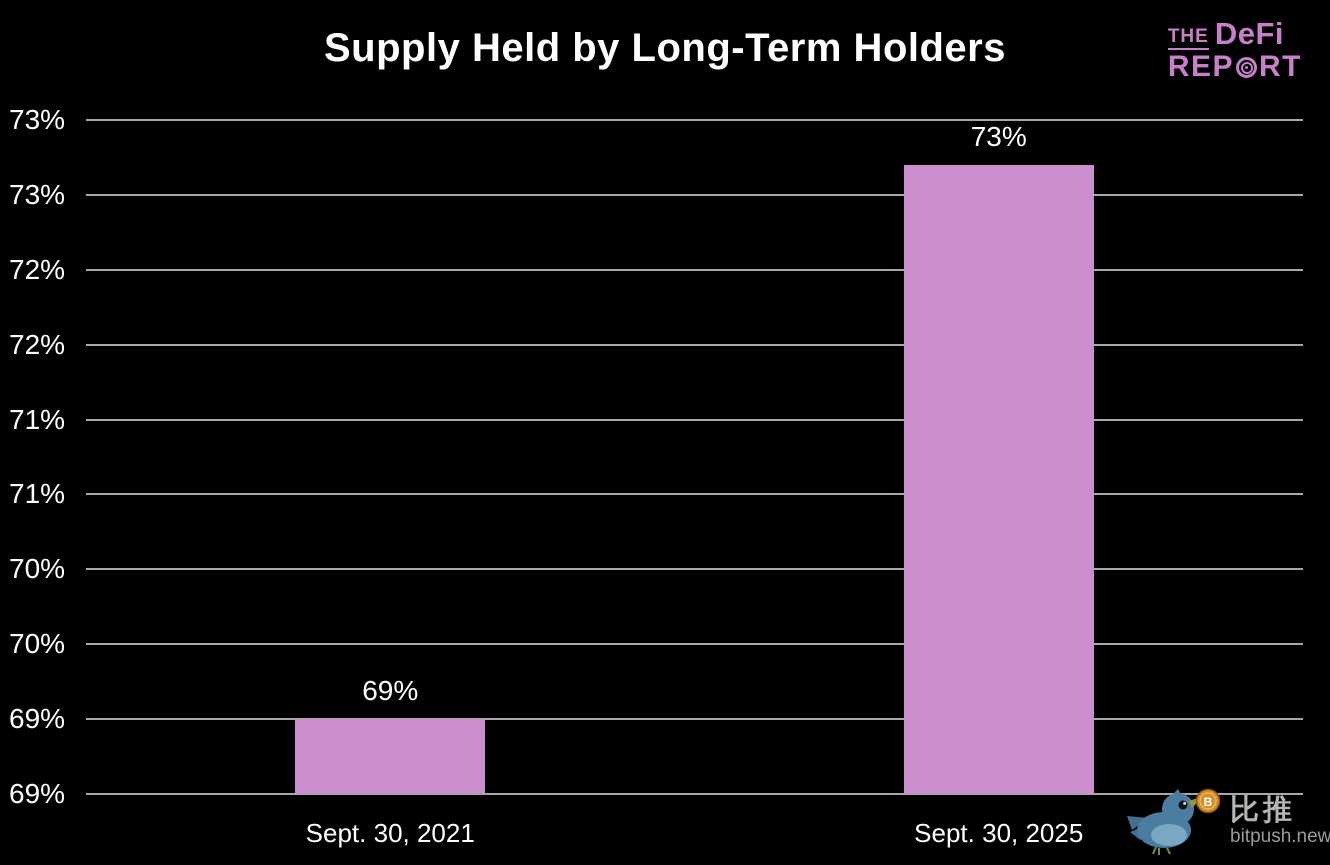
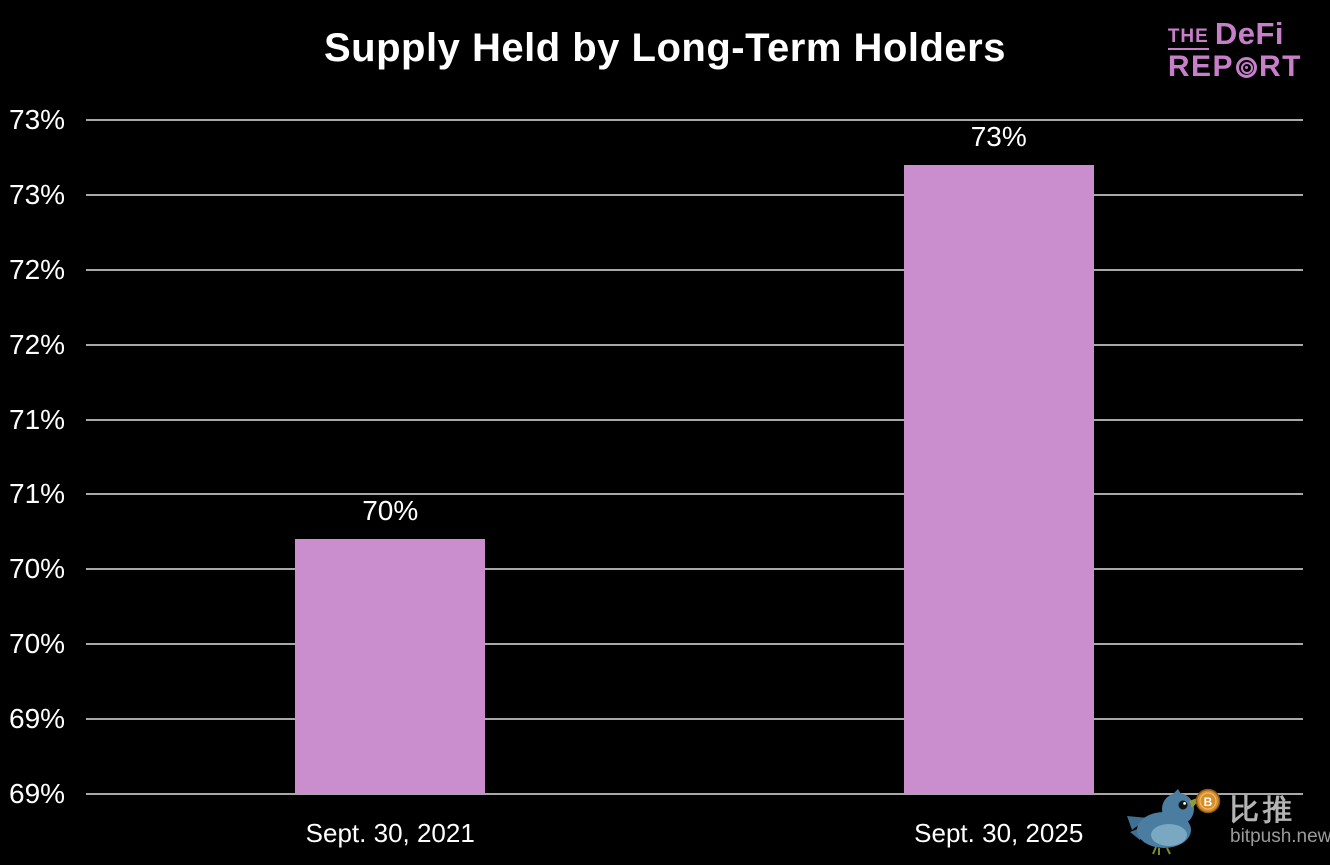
Sept. 30, 2021: 69% -> 70%
